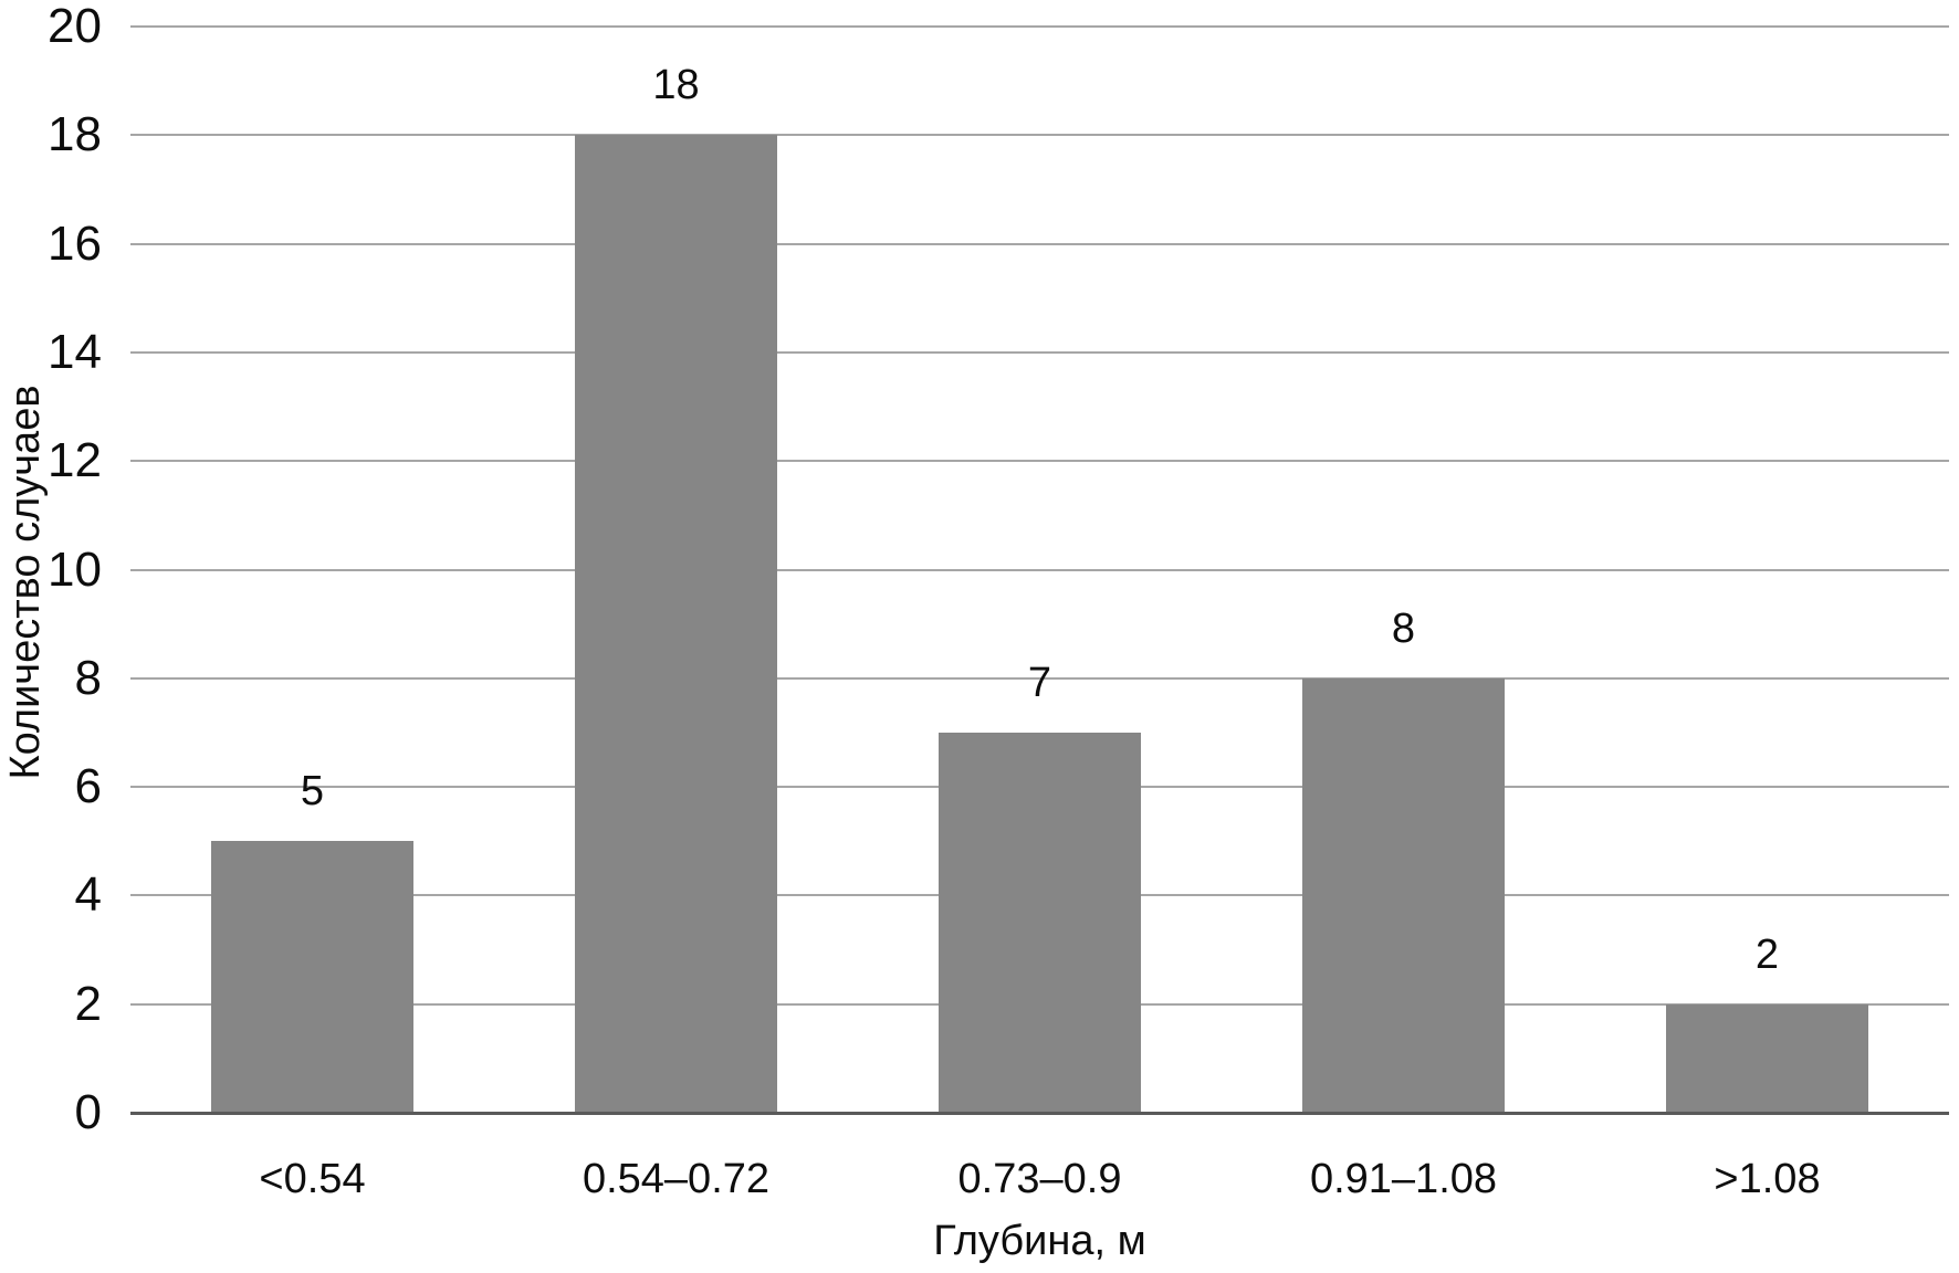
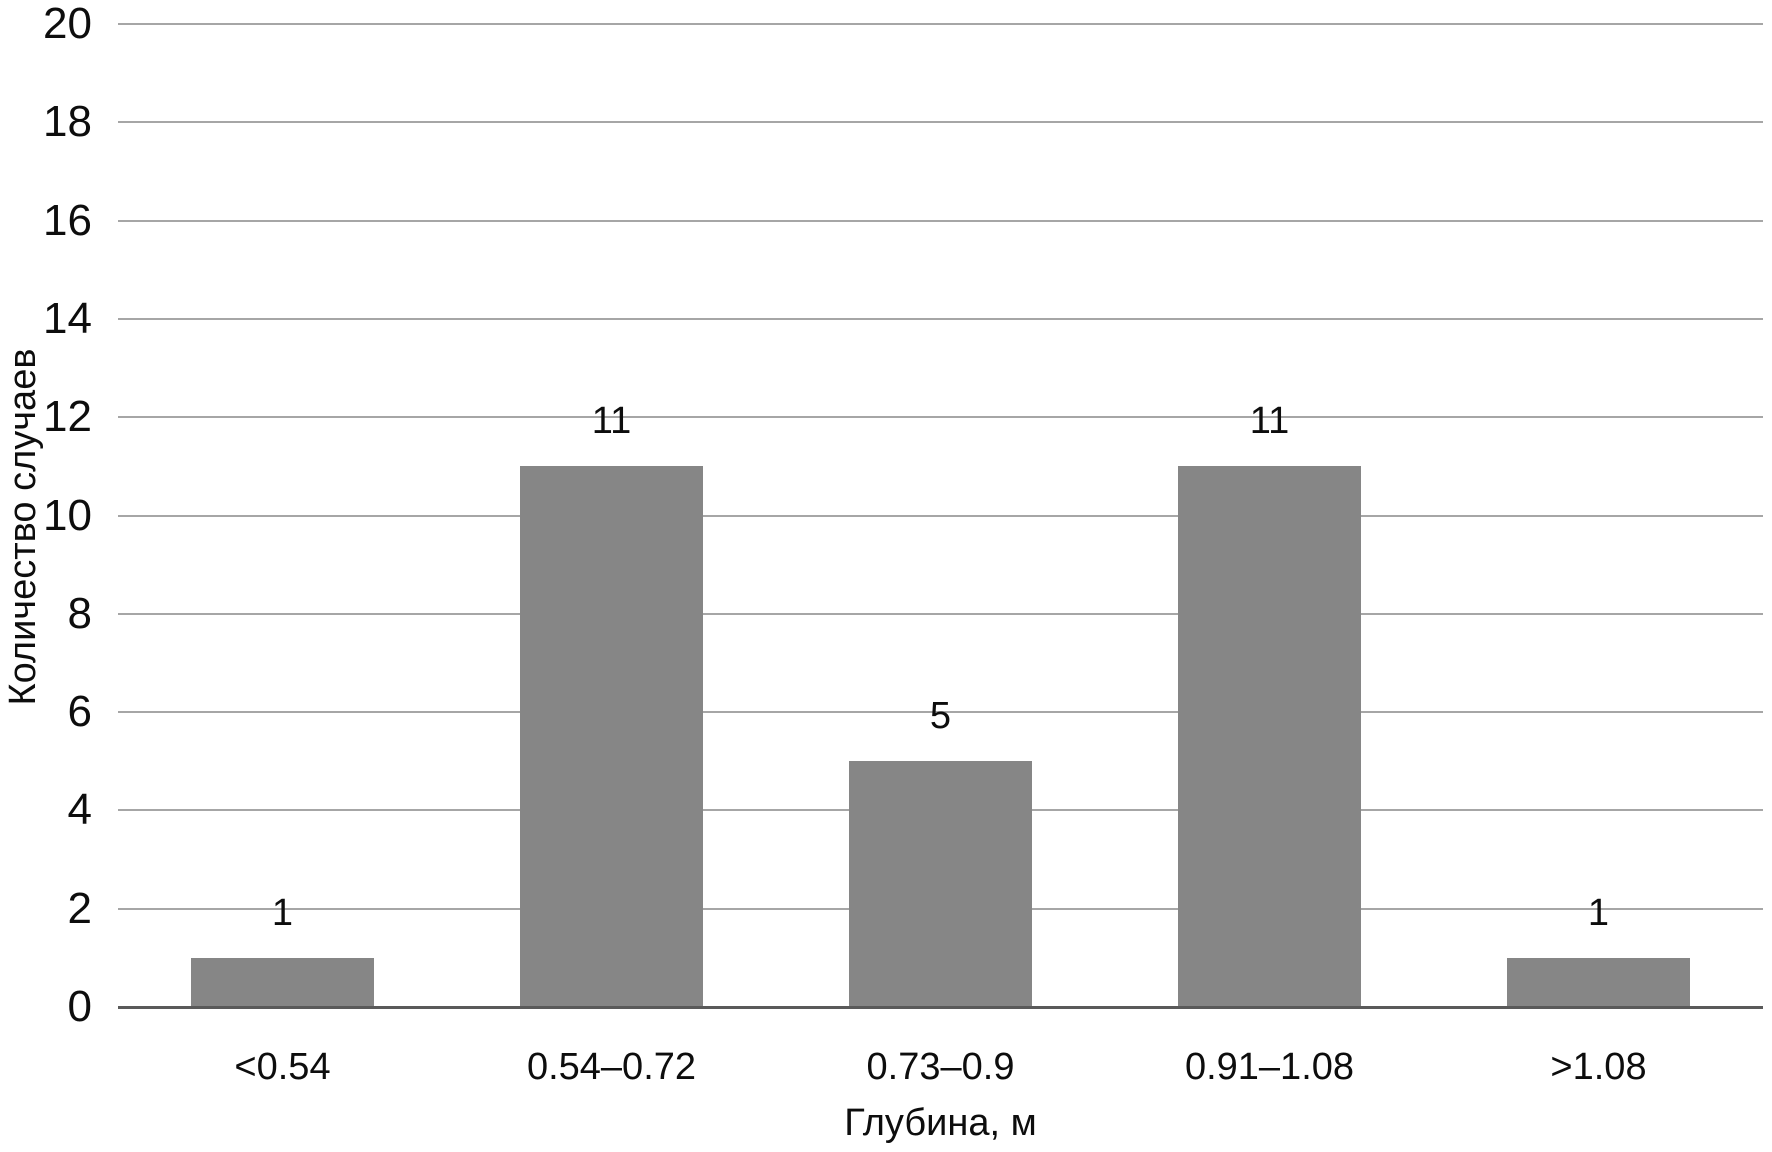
<0.54: 5 -> 1
0.54–0.72: 18 -> 11
0.73–0.9: 7 -> 5
0.91–1.08: 8 -> 11
>1.08: 2 -> 1
